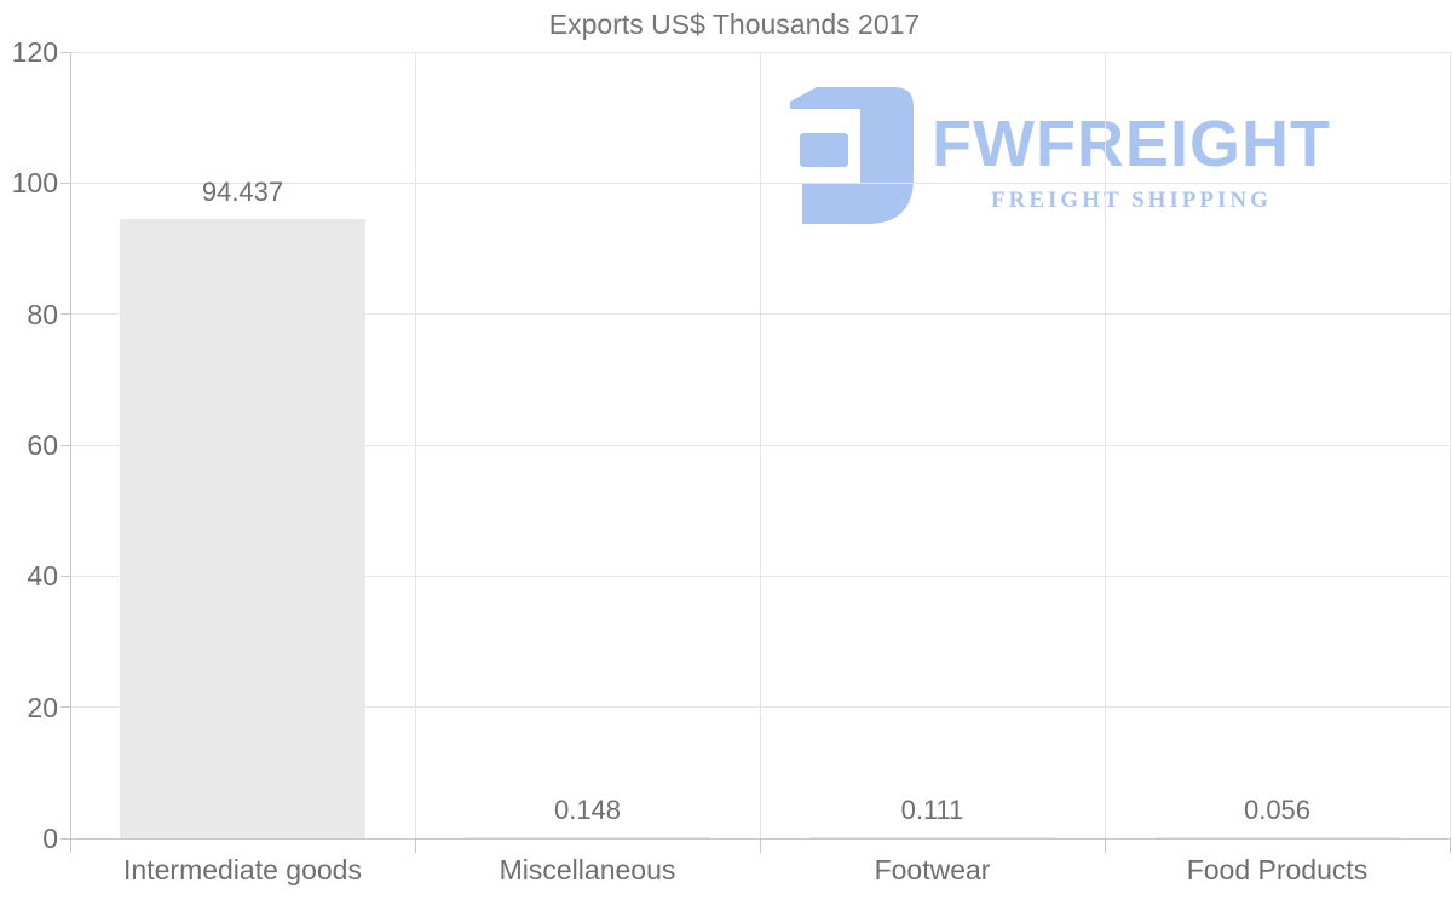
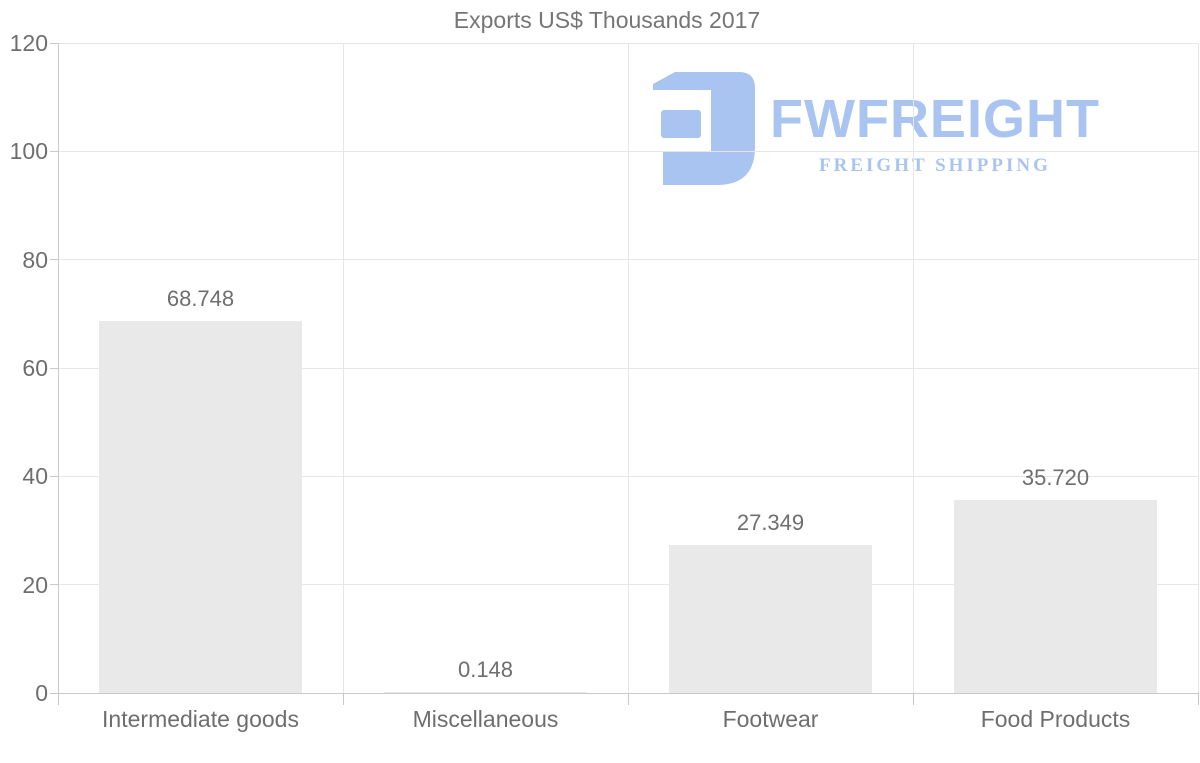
Intermediate goods: 94.437 -> 68.748
Footwear: 0.111 -> 27.349
Food Products: 0.056 -> 35.720
